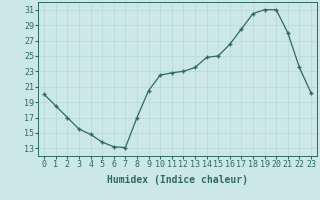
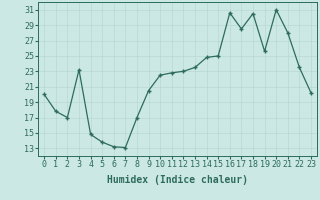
1: 18.5 -> 17.8
3: 15.5 -> 23.2
16: 26.5 -> 30.6
19: 31.0 -> 25.6
